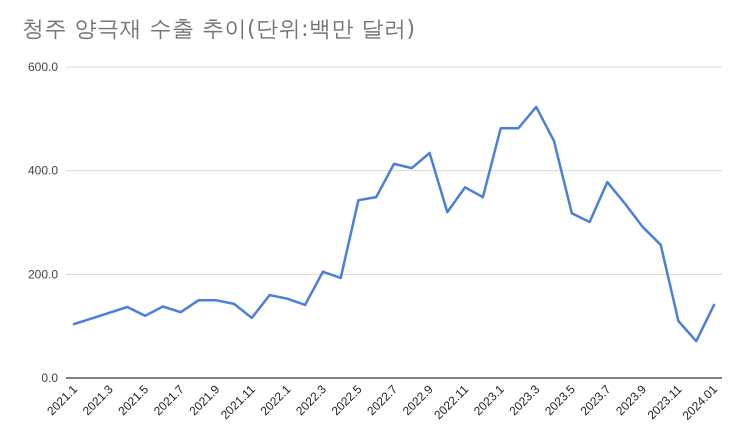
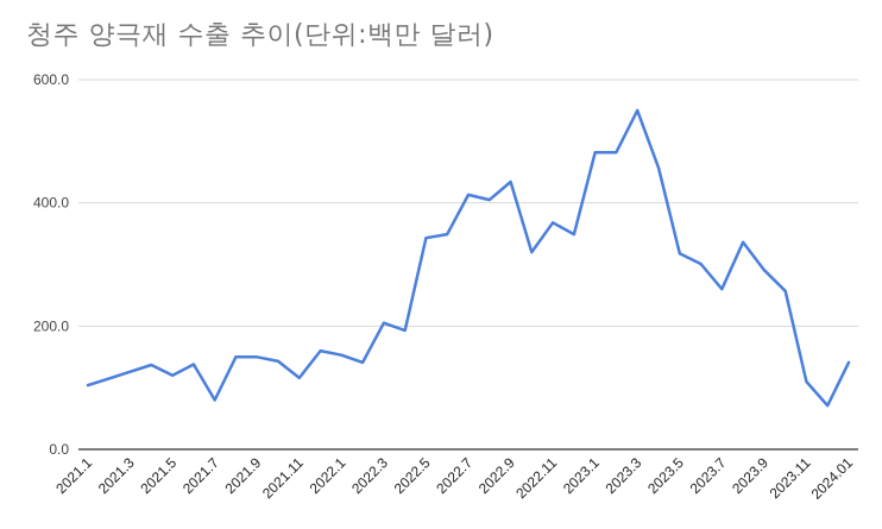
2021.7: 130 -> 80
2023.3: 520 -> 550
2023.7: 380 -> 260
